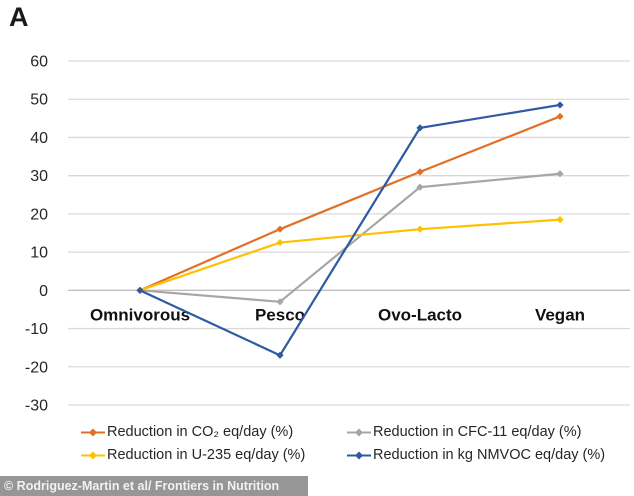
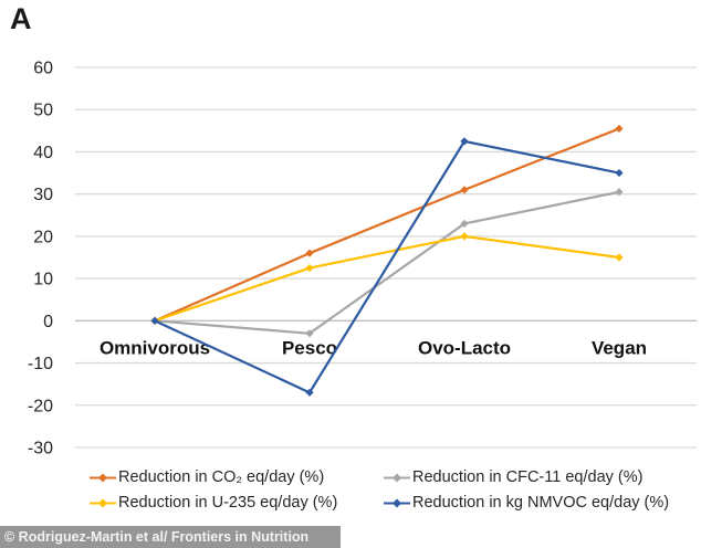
Reduction in CFC-11 eq/day (%)/Ovo-Lacto: 27 -> 23
Reduction in U-235 eq/day (%)/Ovo-Lacto: 16 -> 20
Reduction in U-235 eq/day (%)/Vegan: 18 -> 15
Reduction in kg NMVOC eq/day (%)/Vegan: 48 -> 35
